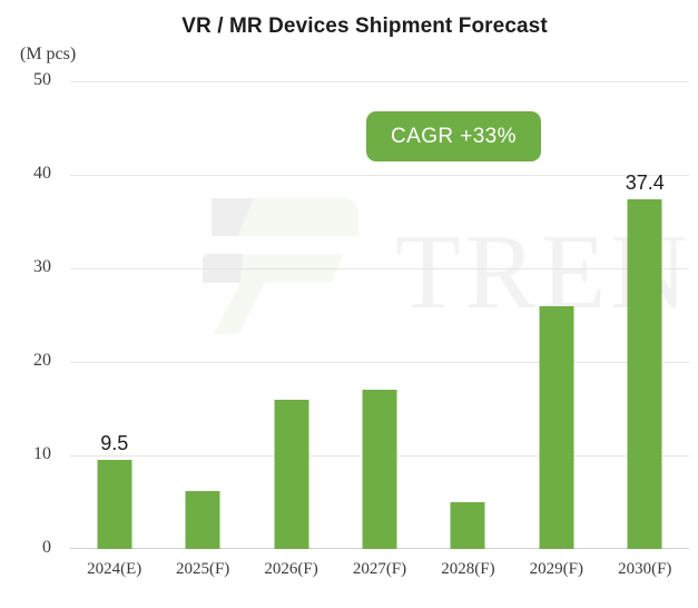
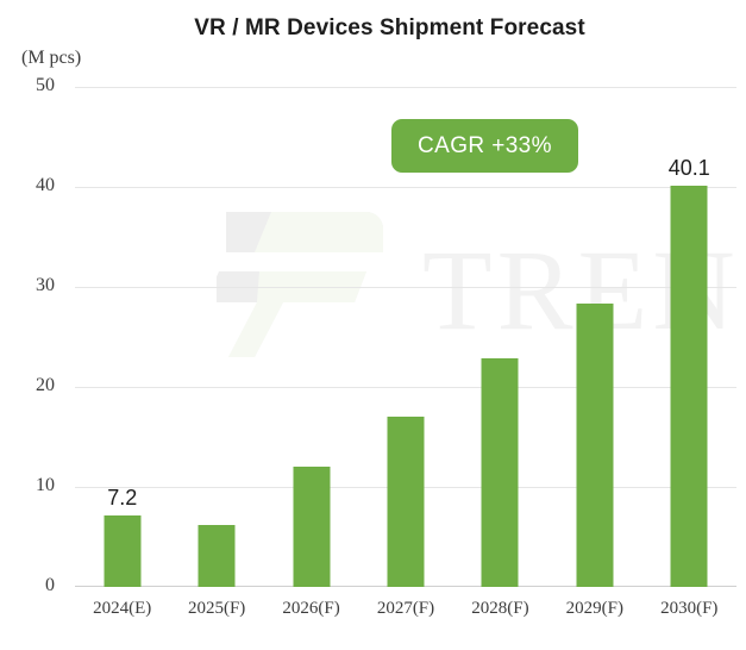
2024(E): 9.5 -> 7.2
2026(F): 16 -> 12
2028(F): 5 -> 23
2029(F): 26 -> 28
2030(F): 37.4 -> 40.1
